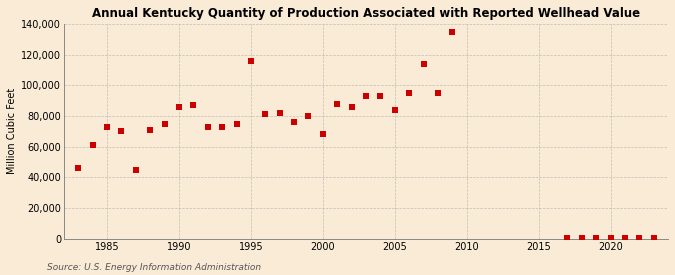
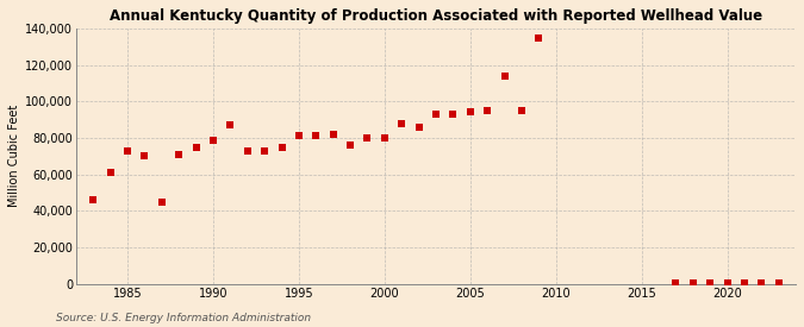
1990: 86,000 -> 79,000
1995: 116,000 -> 81,000
2000: 68,000 -> 80,000
2005: 84,000 -> 94,000
